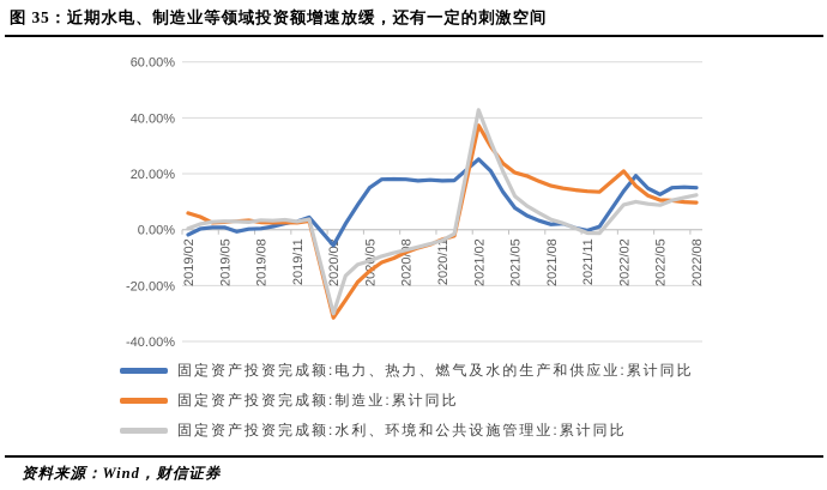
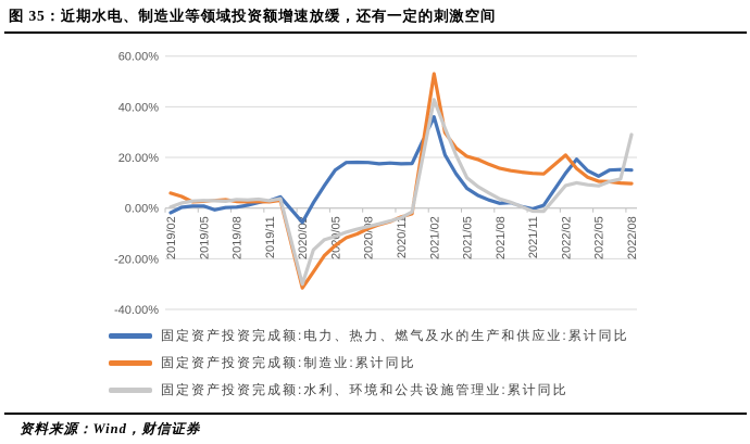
固定资产投资完成额:电力、热力、燃气及水的生产和供应业:累计同比/2021/02: 25% -> 36%
固定资产投资完成额:制造业:累计同比/2021/02: 37% -> 53%
固定资产投资完成额:水利、环境和公共设施管理业:累计同比/2022/08: 12% -> 29%
